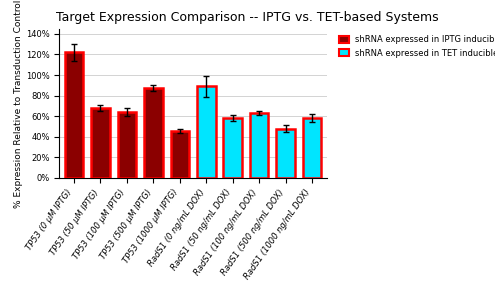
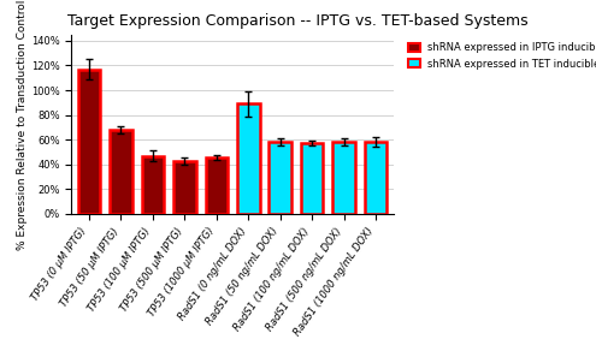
TP53 (0 μM IPTG): 122% -> 117%
TP53 (100 μM IPTG): 64% -> 47%
TP53 (500 μM IPTG): 87% -> 43%
RadS1 (100 ng/mL DOX): 63% -> 57%
RadS1 (500 ng/mL DOX): 48% -> 58%
